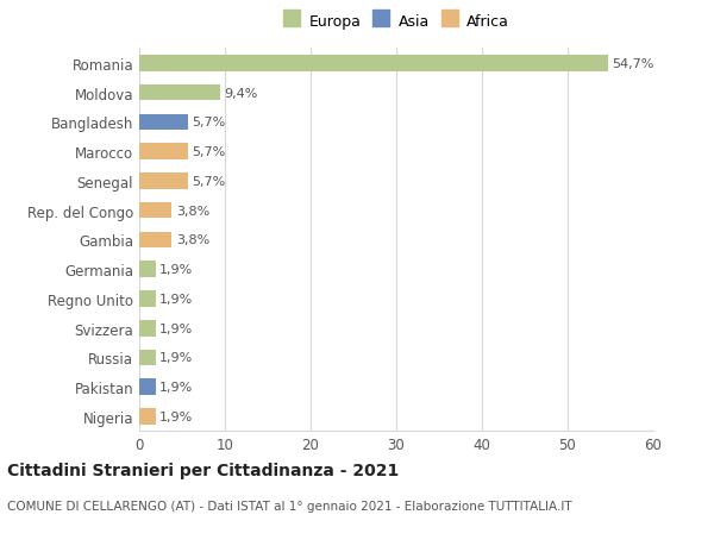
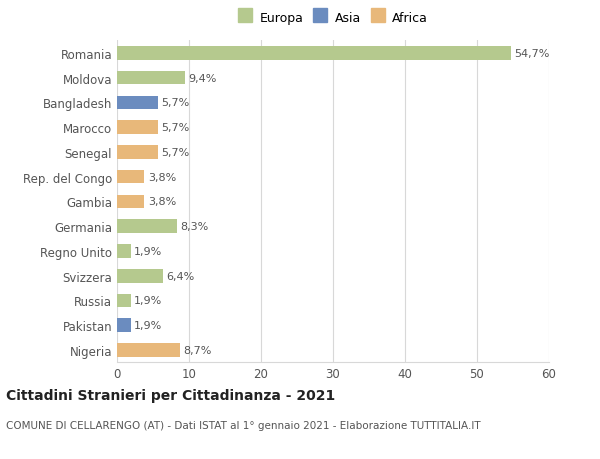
Germania: 1,9% -> 8,3%
Svizzera: 1,9% -> 6,4%
Nigeria: 1,9% -> 8,7%
